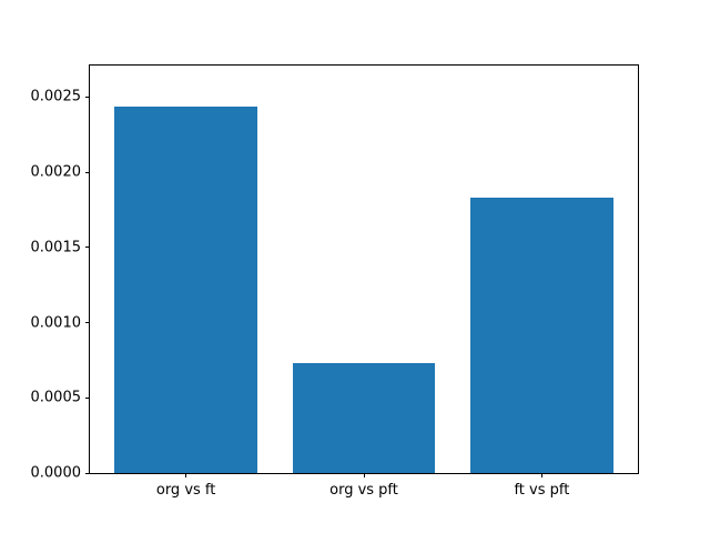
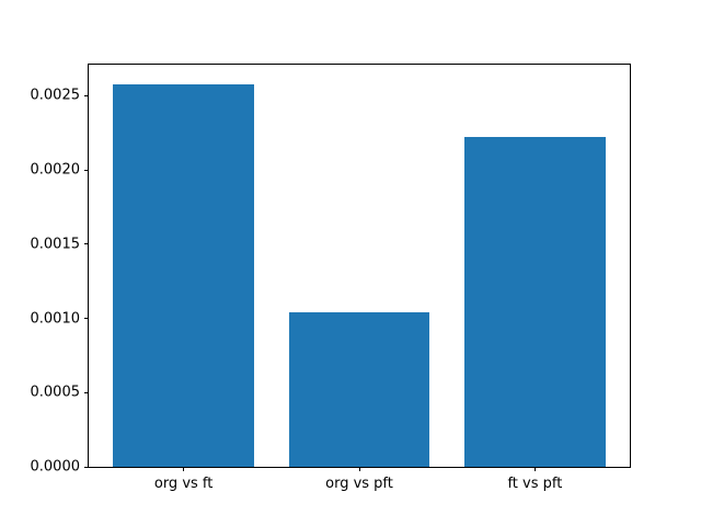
org vs ft: 0.00244 -> 0.00258
org vs pft: 0.00073 -> 0.00104
ft vs pft: 0.00183 -> 0.00222
